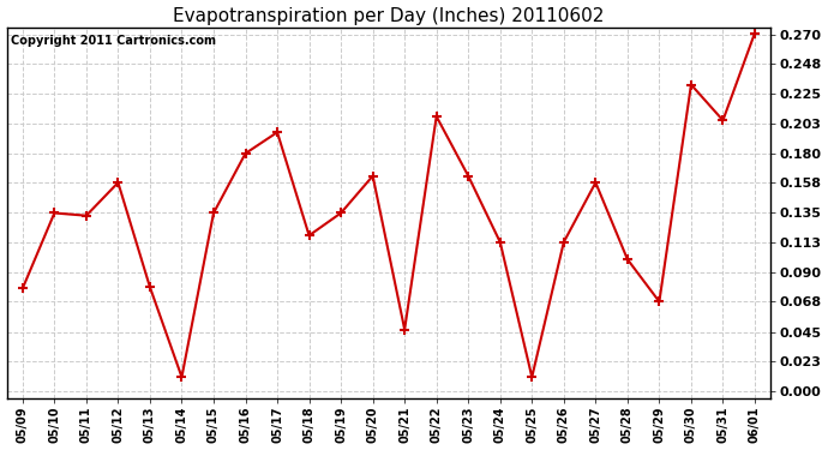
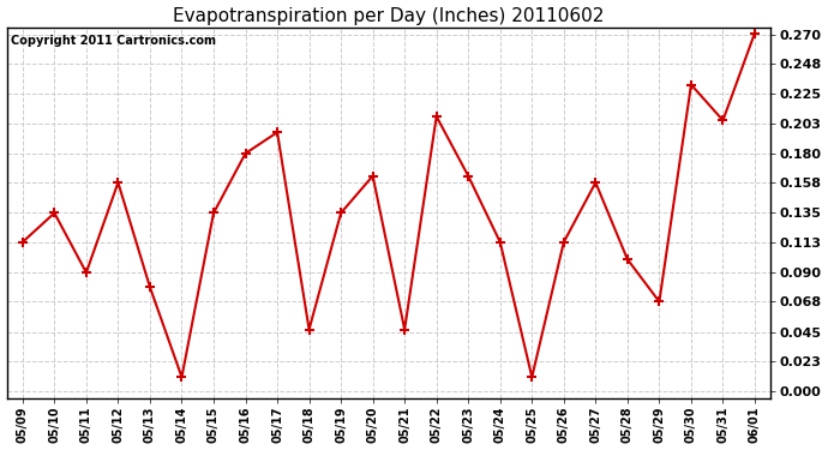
05/09: 0.078 -> 0.113
05/11: 0.133 -> 0.090
05/18: 0.118 -> 0.047
